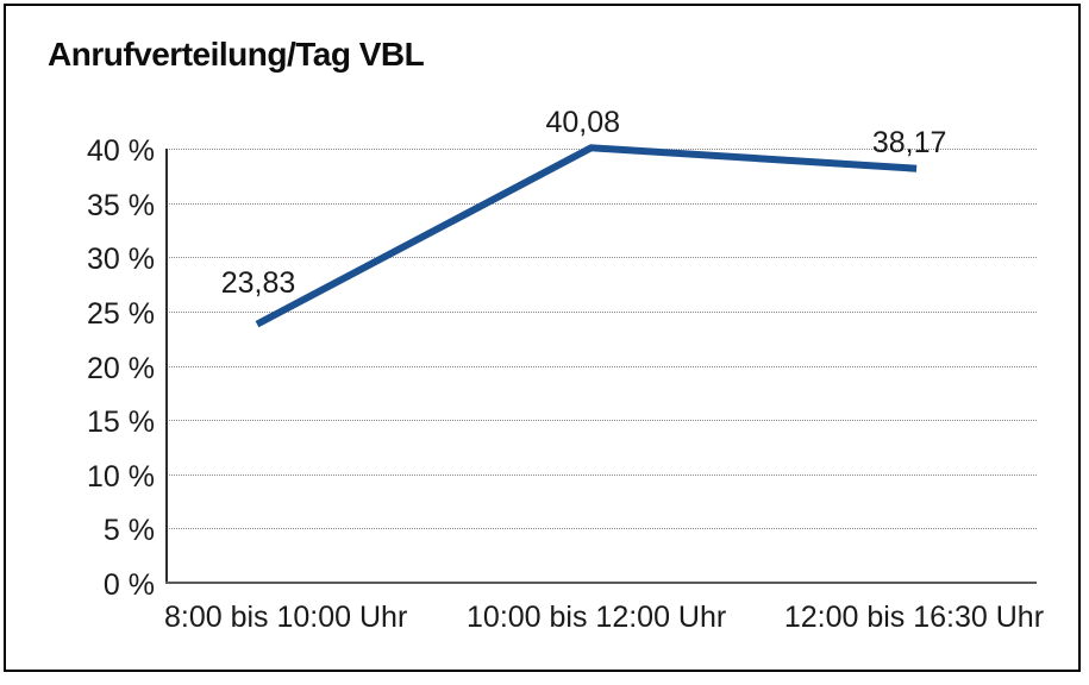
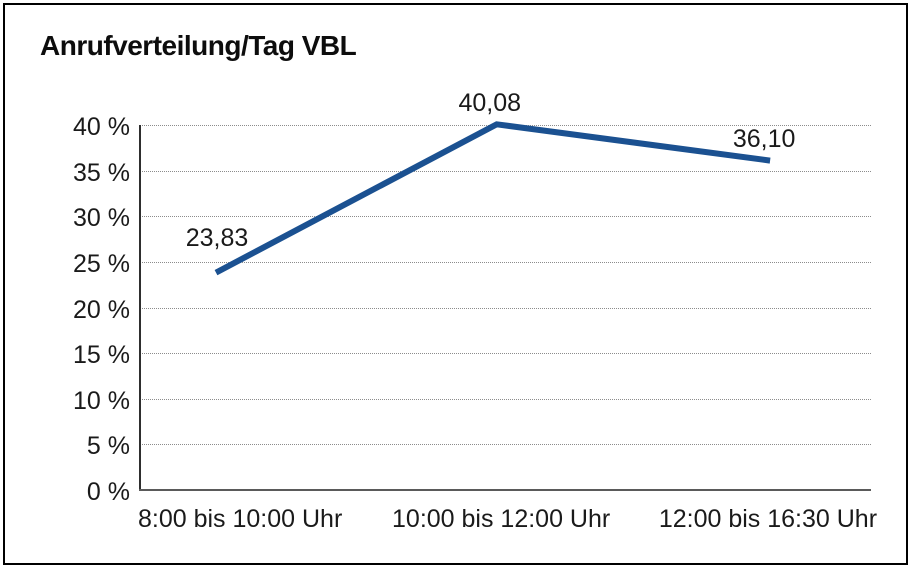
12:00 bis 16:30 Uhr: 38,17 -> 36,10
